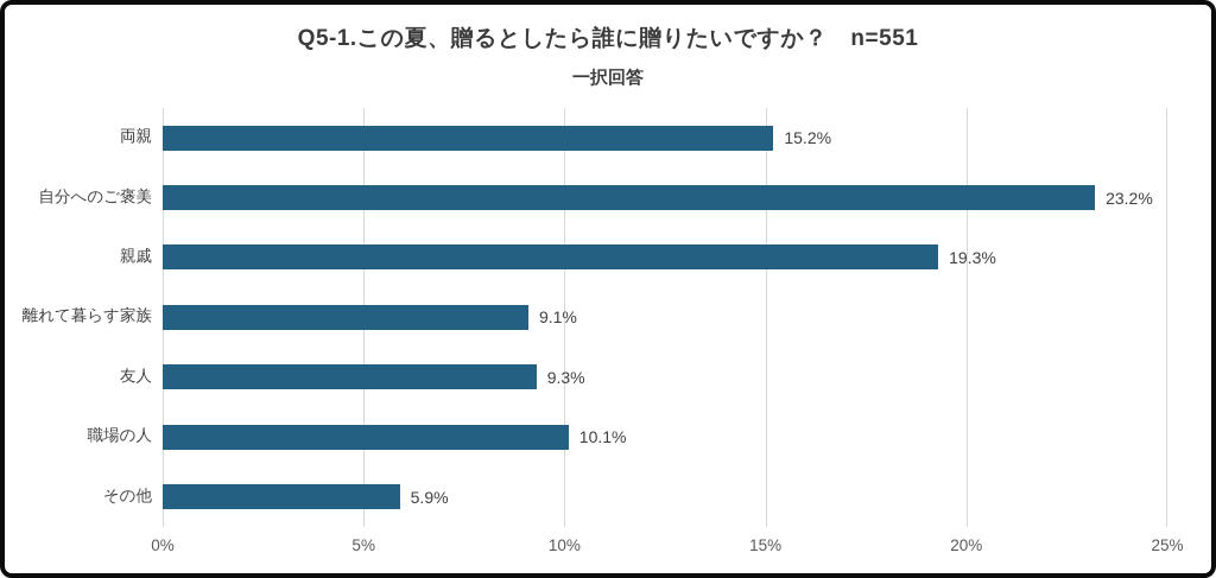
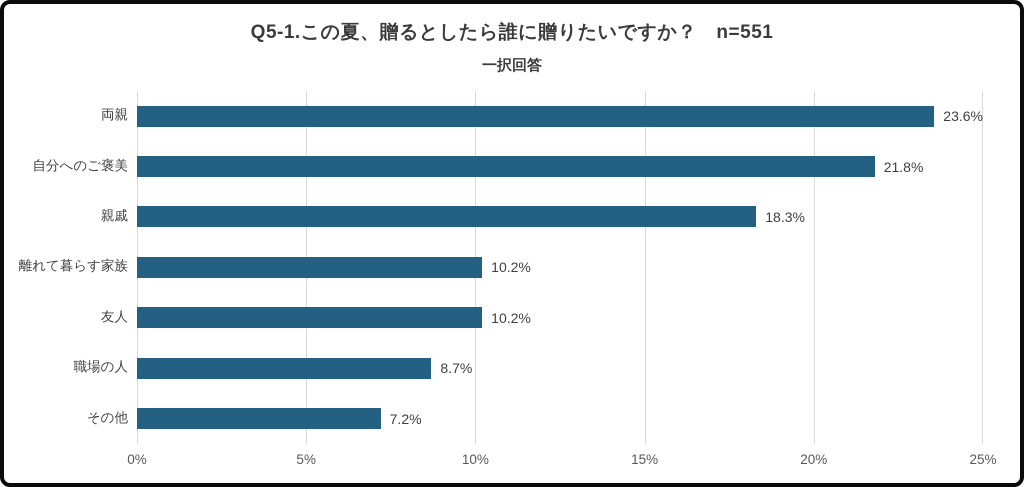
両親: 15.2% -> 23.6%
自分へのご褒美: 23.2% -> 21.8%
親戚: 19.3% -> 18.3%
離れて暮らす家族: 9.1% -> 10.2%
友人: 9.3% -> 10.2%
職場の人: 10.1% -> 8.7%
その他: 5.9% -> 7.2%
